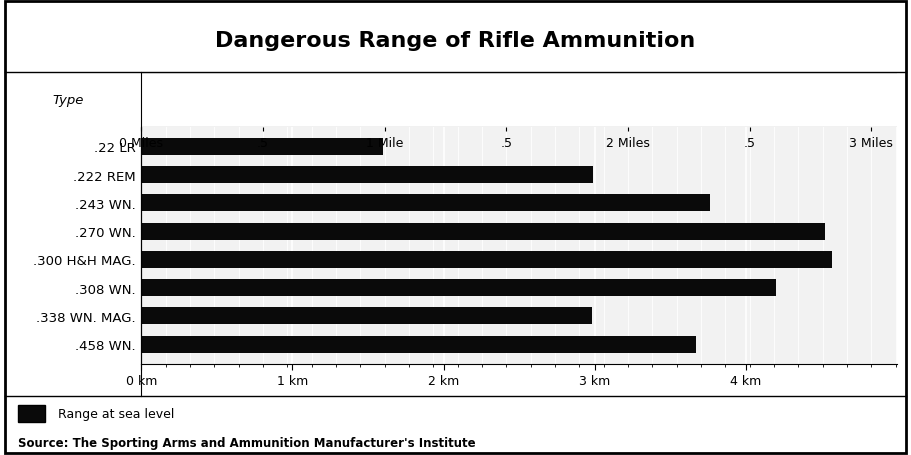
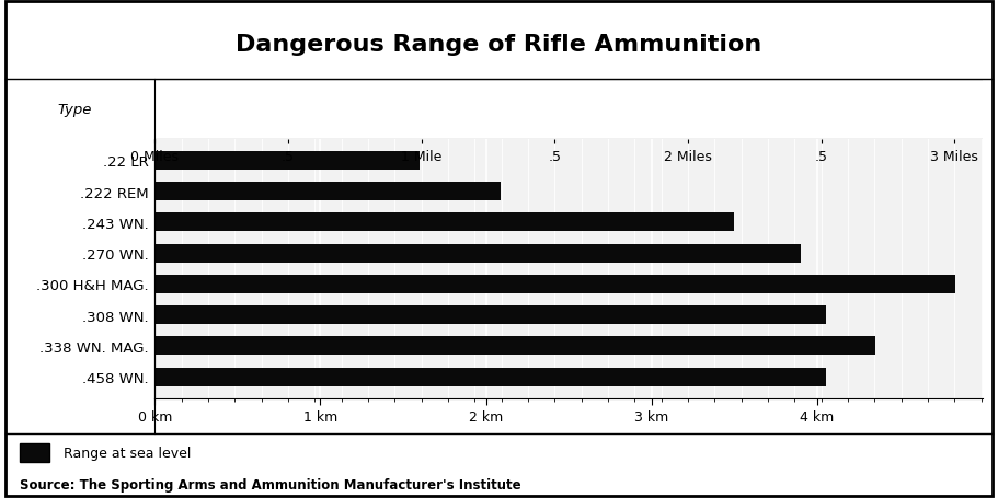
.222 REM: 2.99 km -> 2.09 km
.243 WN.: 3.76 km -> 3.50 km
.270 WN.: 4.52 km -> 3.90 km
.300 H&H MAG.: 4.57 km -> 4.83 km
.308 WN.: 4.20 km -> 4.05 km
.338 WN. MAG.: 2.98 km -> 4.35 km
.458 WN.: 3.67 km -> 4.05 km
